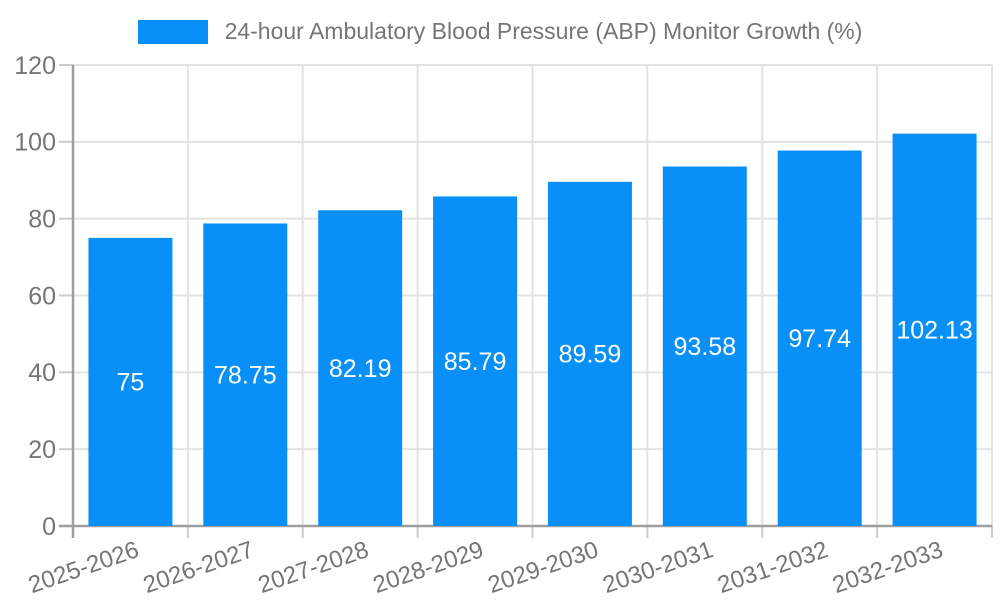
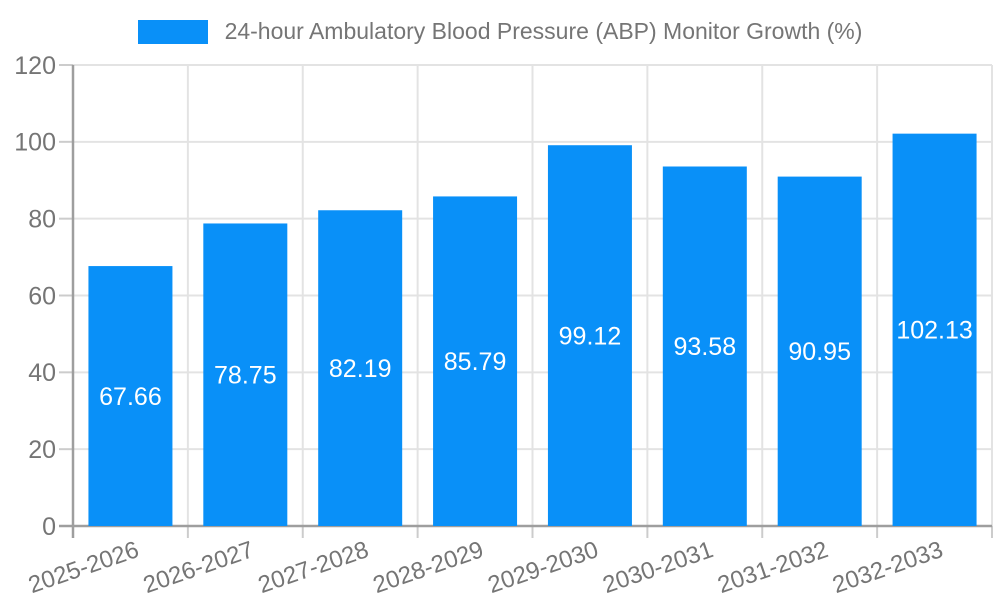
2025-2026: 75 -> 67.66
2029-2030: 89.59 -> 99.12
2031-2032: 97.74 -> 90.95
